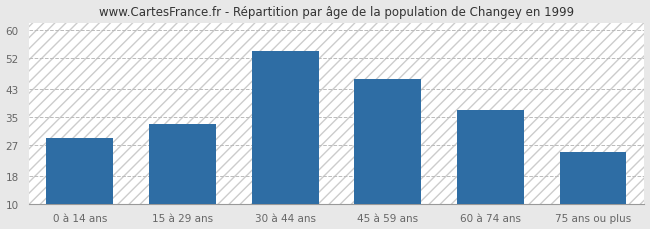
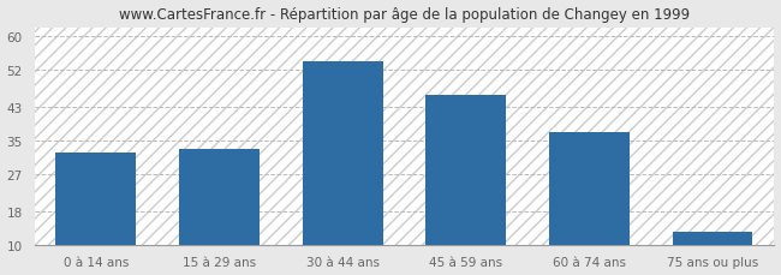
0 à 14 ans: 29 -> 32
75 ans ou plus: 25 -> 13
